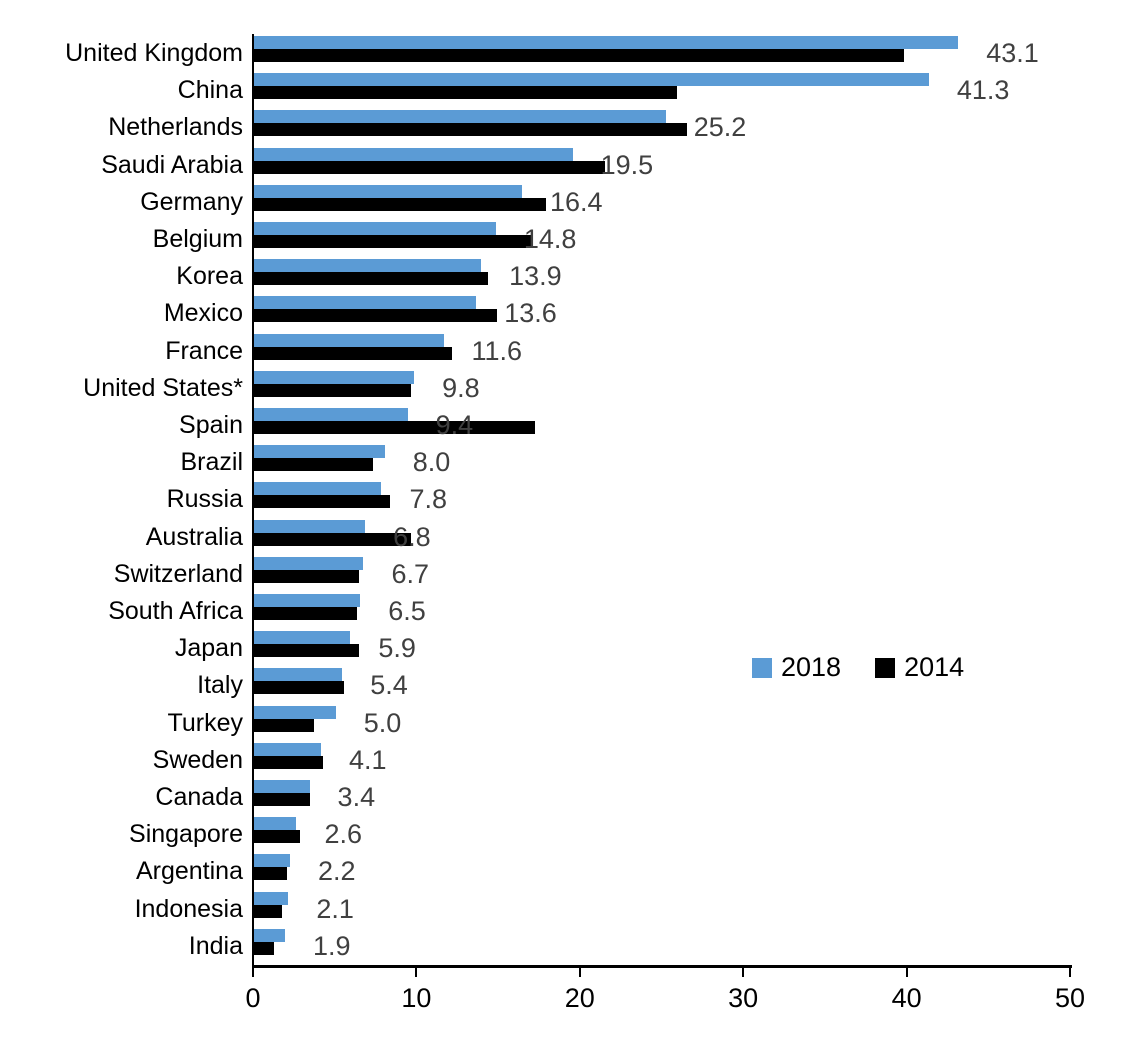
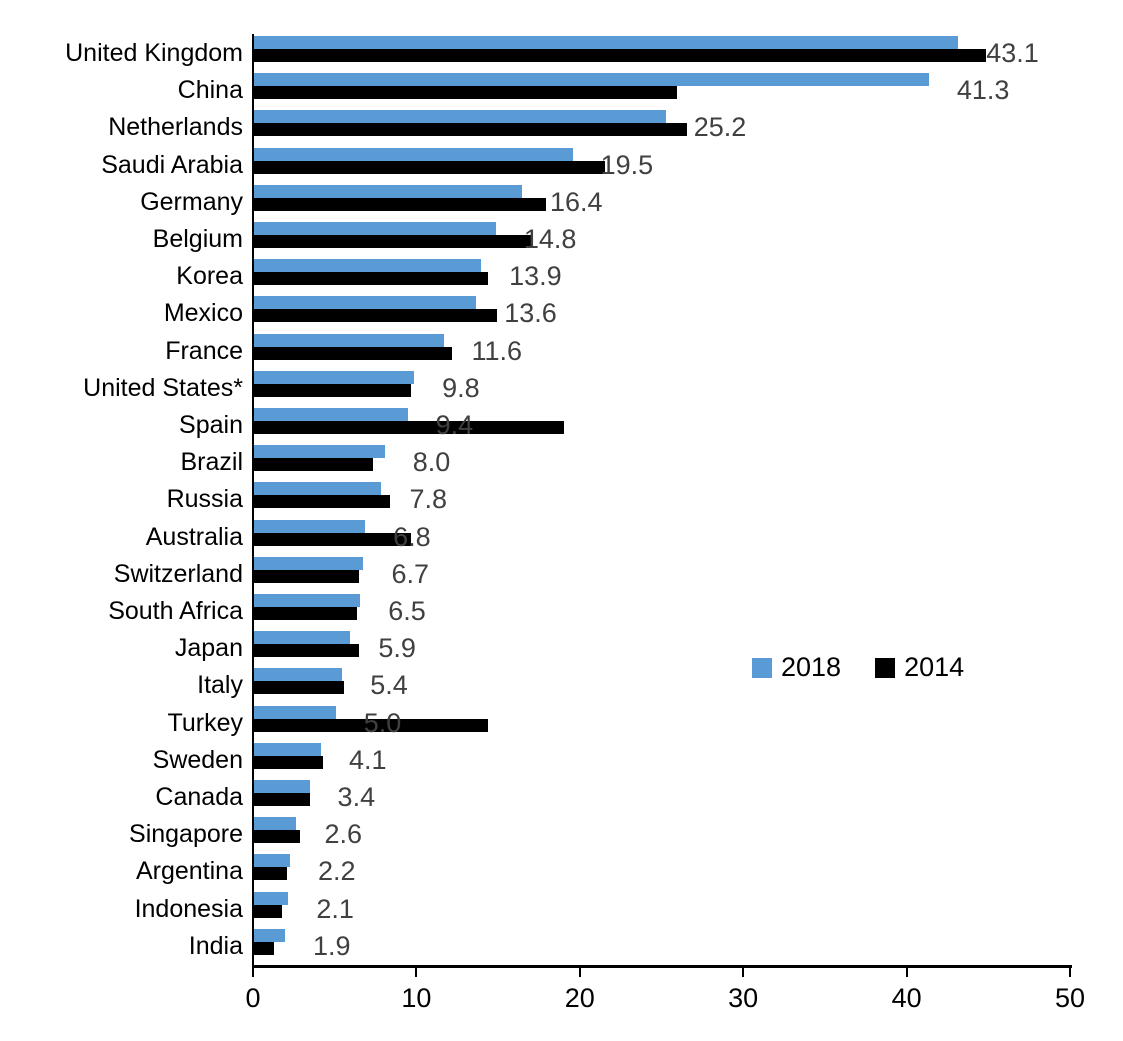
2014/United Kingdom: 39.8 -> 44.8
2014/Spain: 17.2 -> 19.0
2014/Turkey: 3.7 -> 14.3
